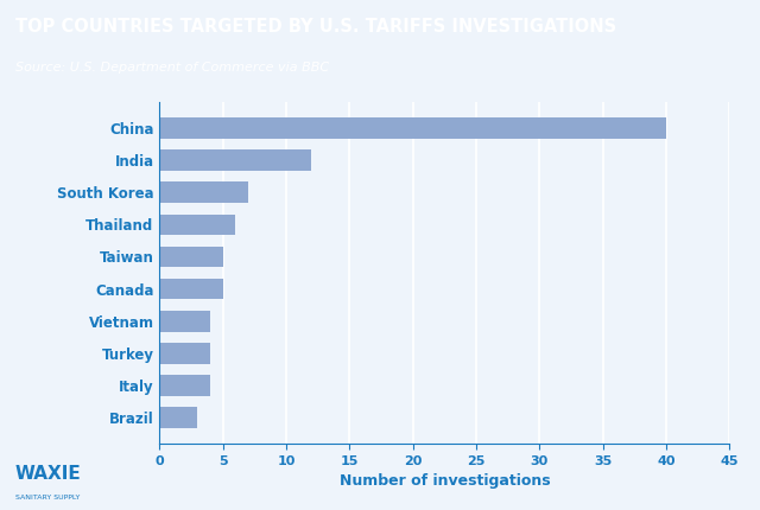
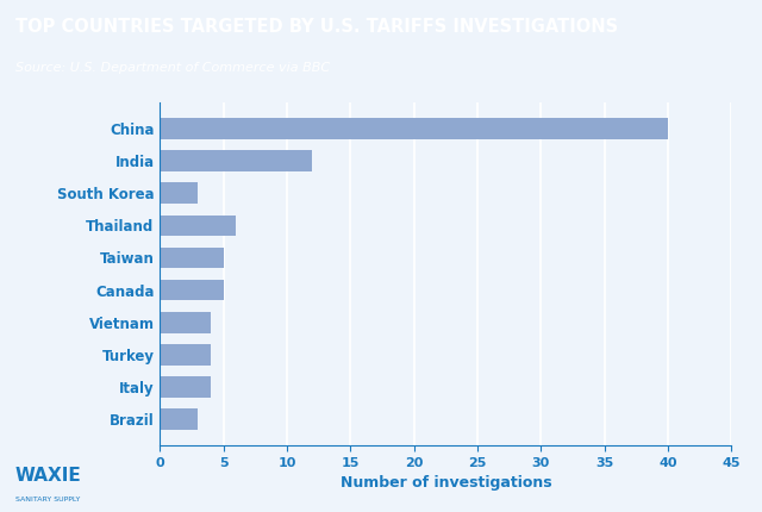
South Korea: 7 -> 3
